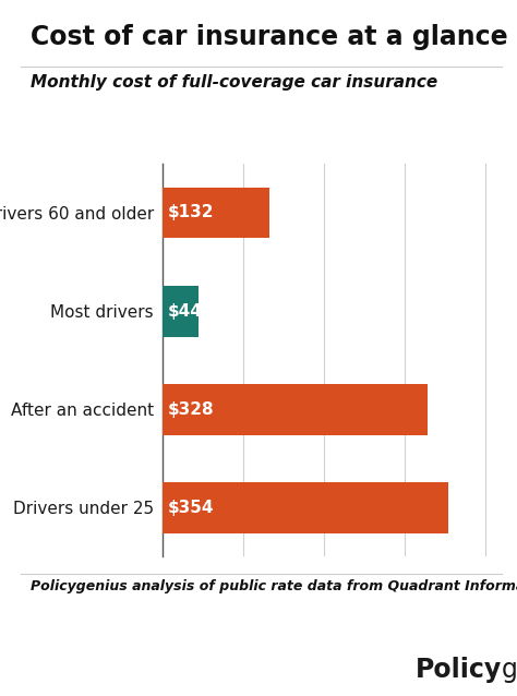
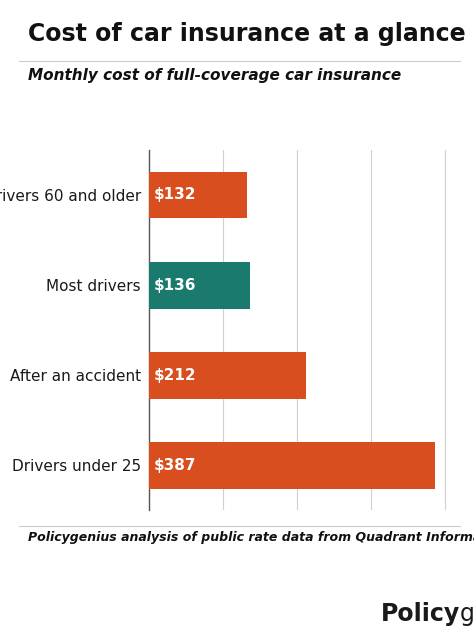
Most drivers: $44 -> $136
After an accident: $328 -> $212
Drivers under 25: $354 -> $387
